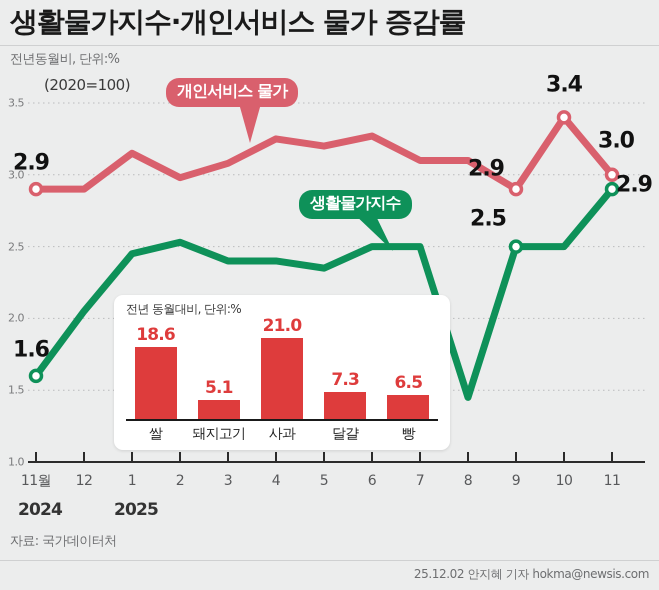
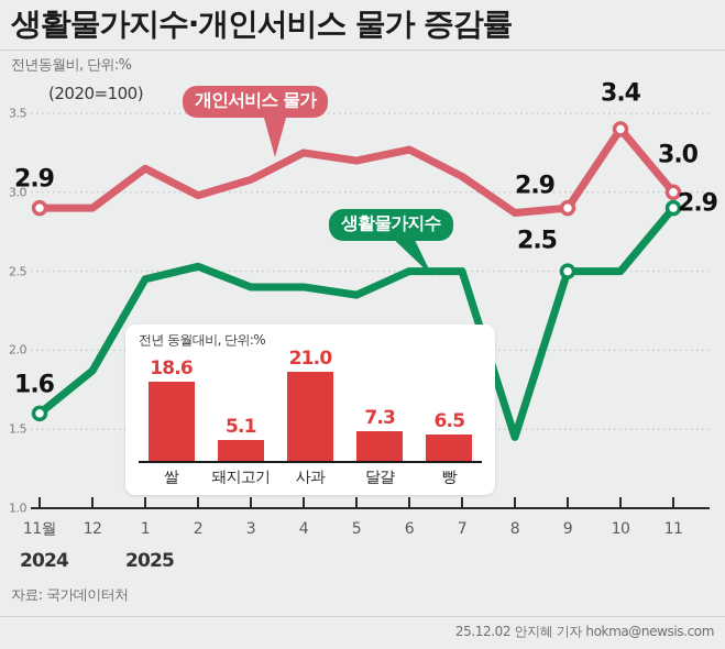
생활물가지수/12: 2.05 -> 1.87
개인서비스 물가/8: 3.10 -> 2.87
